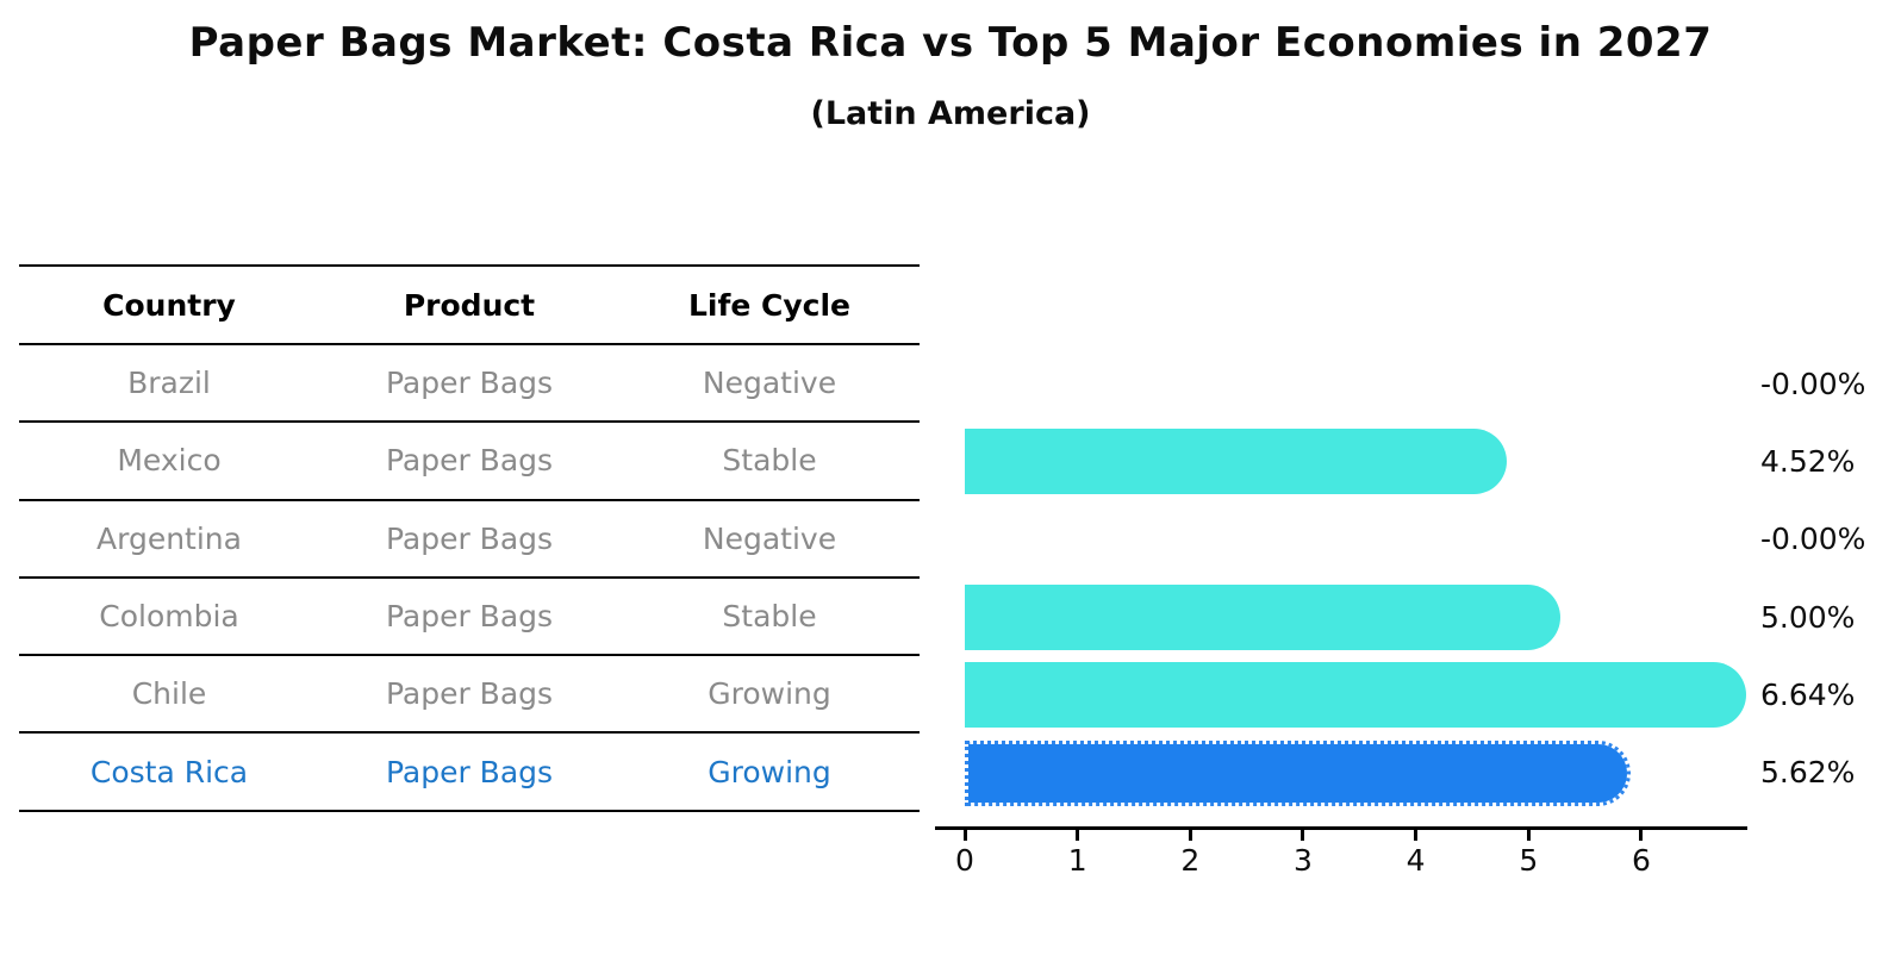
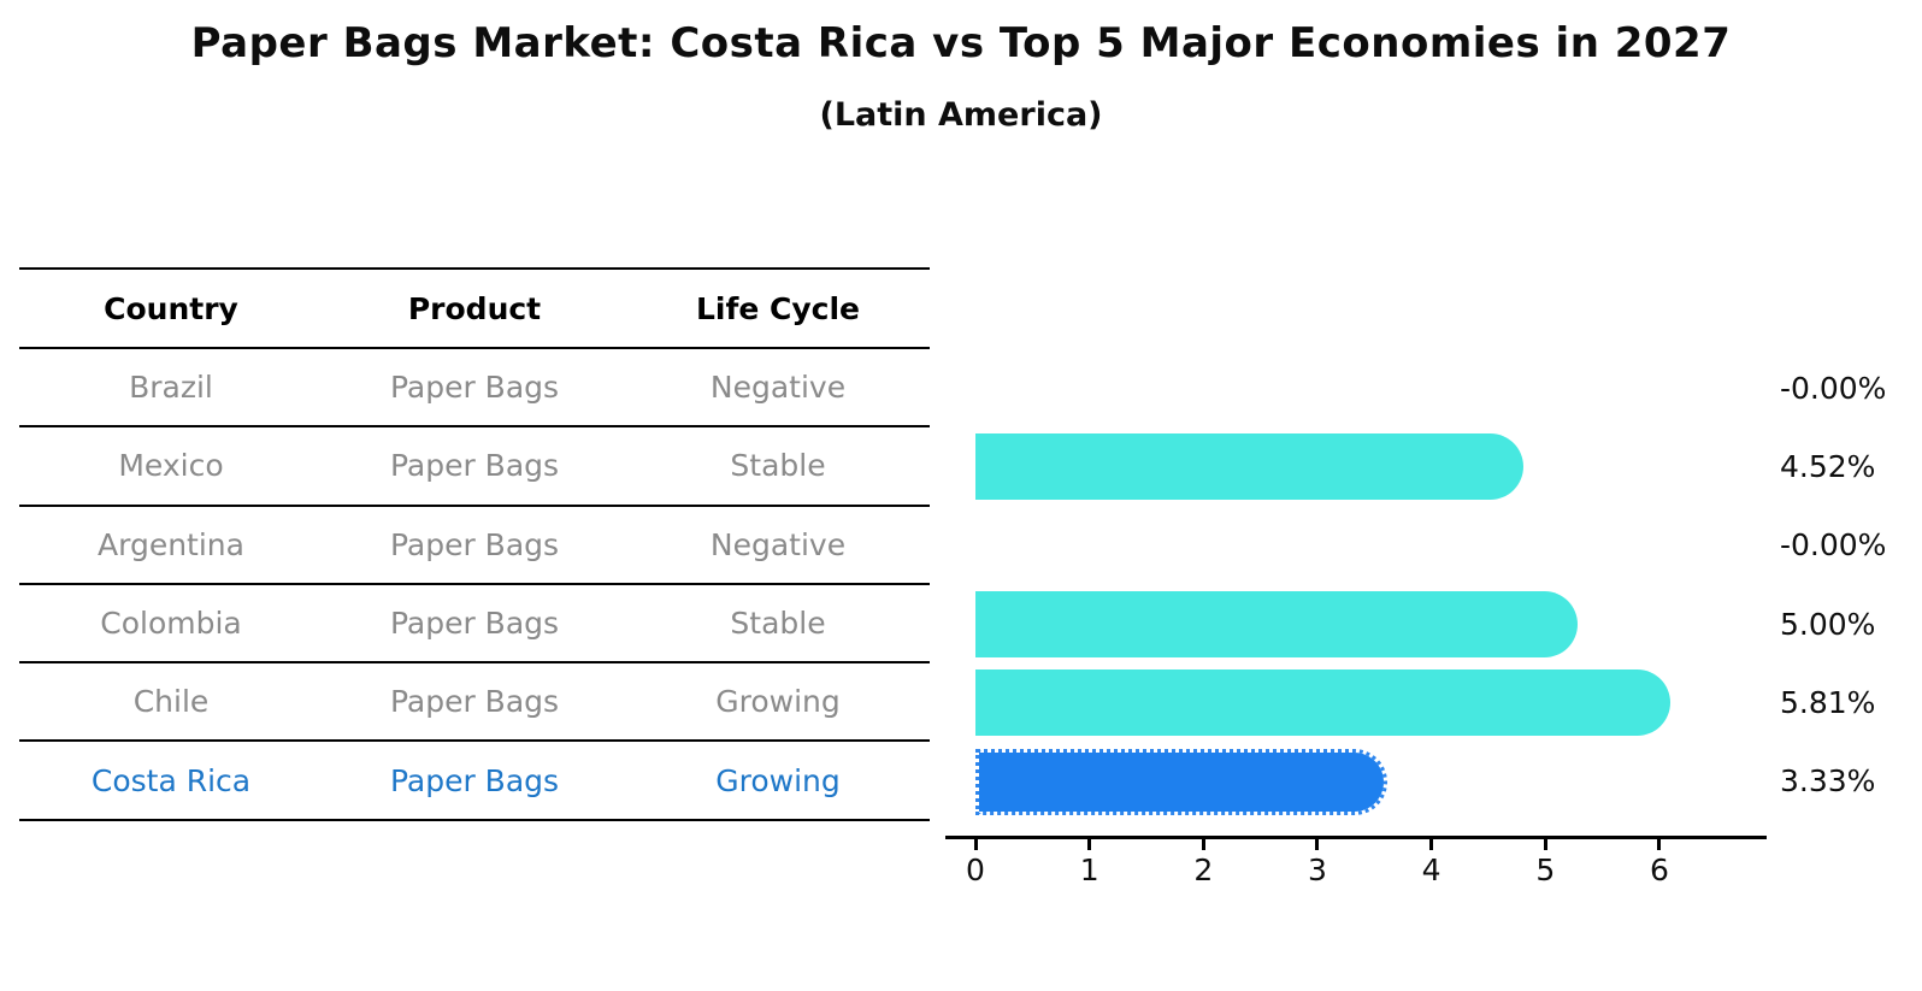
Chile: 6.64% -> 5.81%
Costa Rica: 5.62% -> 3.33%
